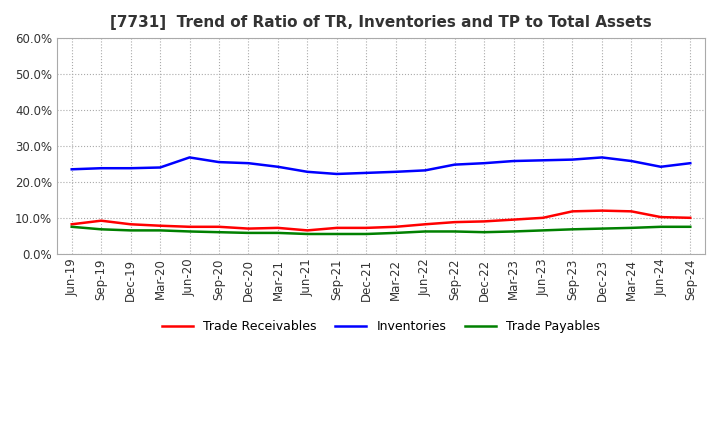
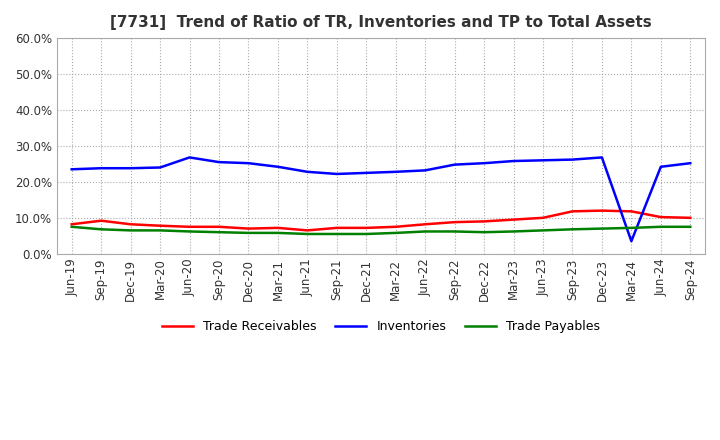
Inventories/Mar-24: 25.8% -> 3.5%
